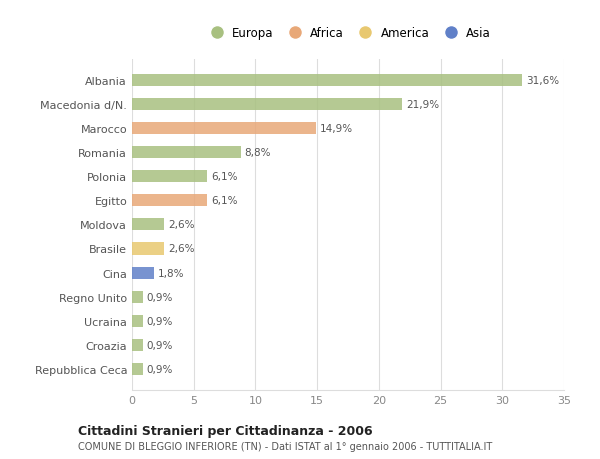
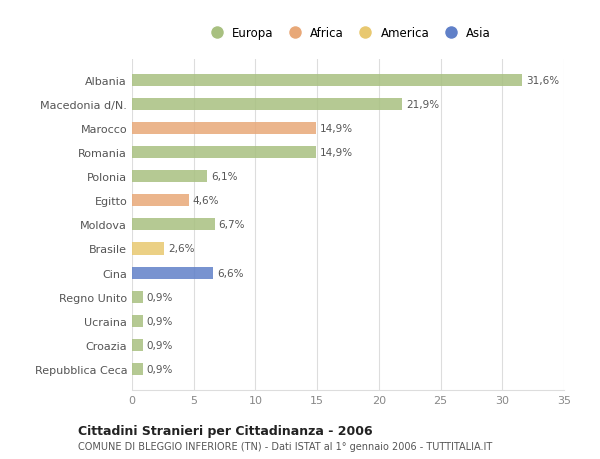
Romania: 8,8% -> 14,9%
Egitto: 6,1% -> 4,6%
Moldova: 2,6% -> 6,7%
Cina: 1,8% -> 6,6%
